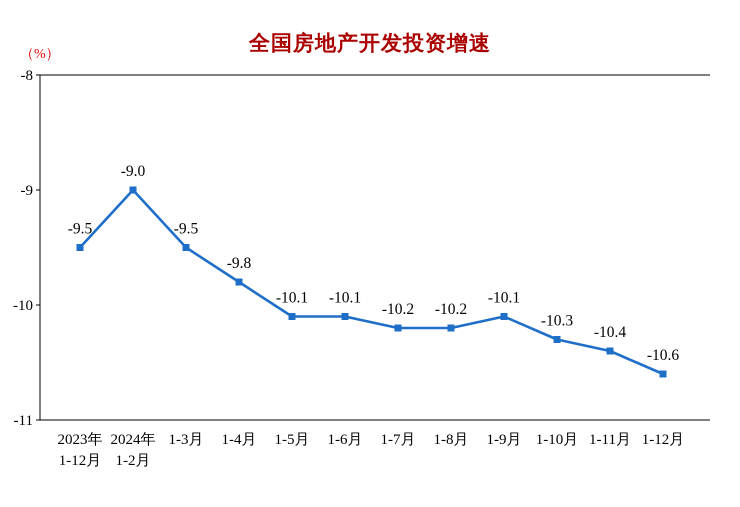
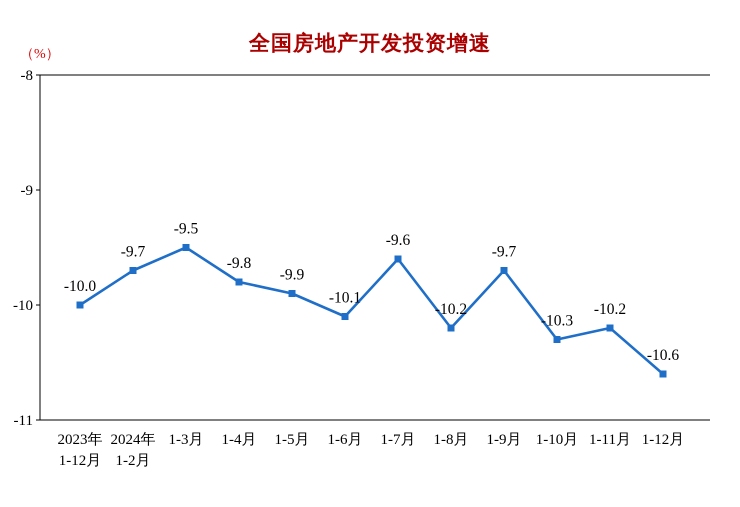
2023年 1-12月: -9.5 -> -10.0
2024年 1-2月: -9.0 -> -9.7
1-5月: -10.1 -> -9.9
1-7月: -10.2 -> -9.6
1-9月: -10.1 -> -9.7
1-11月: -10.4 -> -10.2
